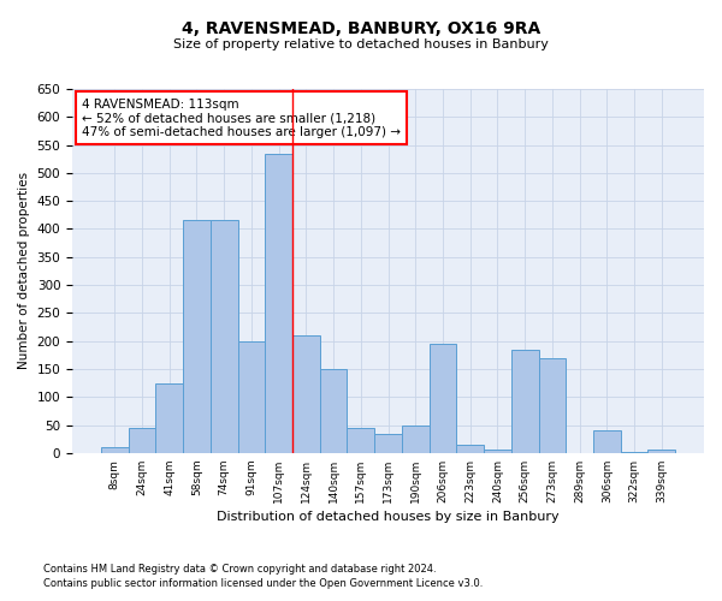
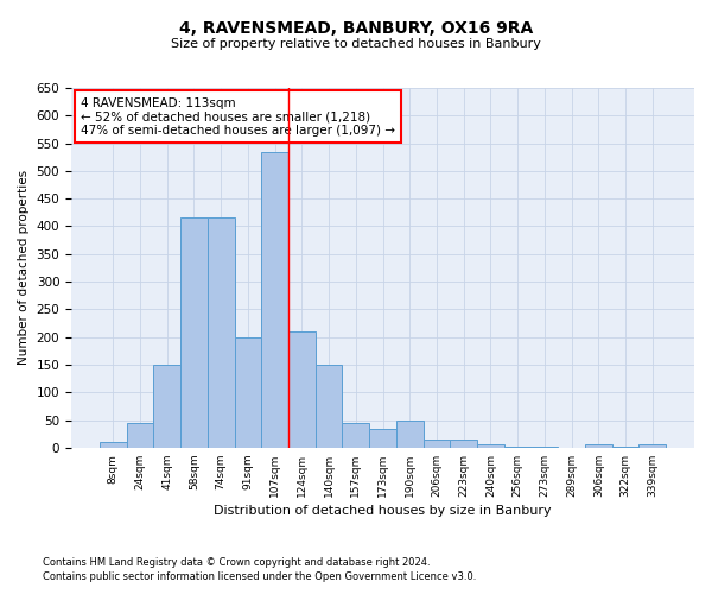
41sqm: 125 -> 150
206sqm: 195 -> 15
256sqm: 185 -> 2
273sqm: 170 -> 2
306sqm: 40 -> 5
